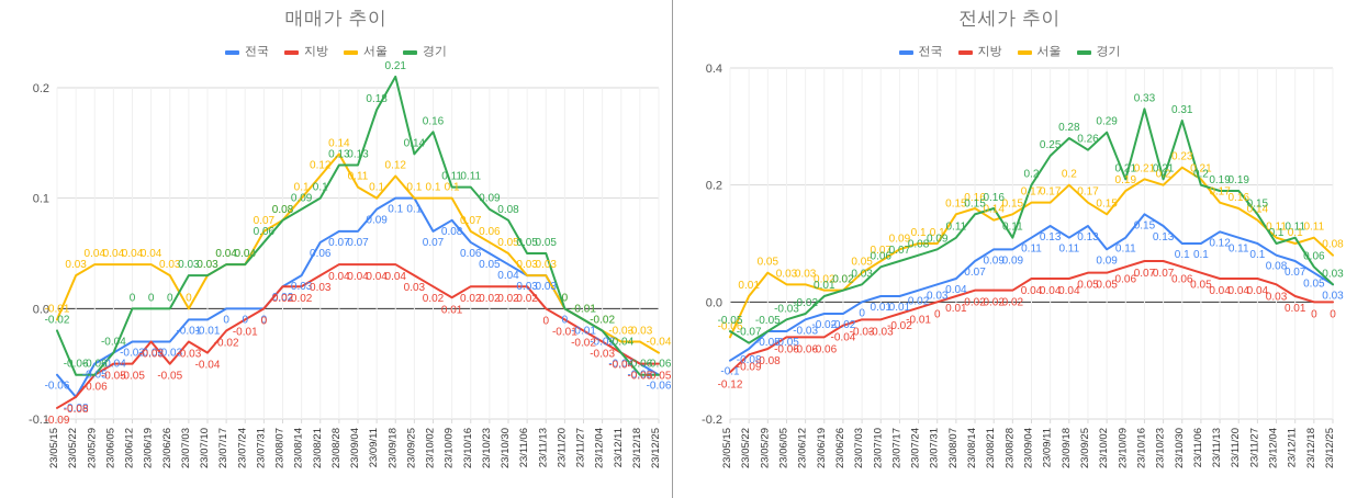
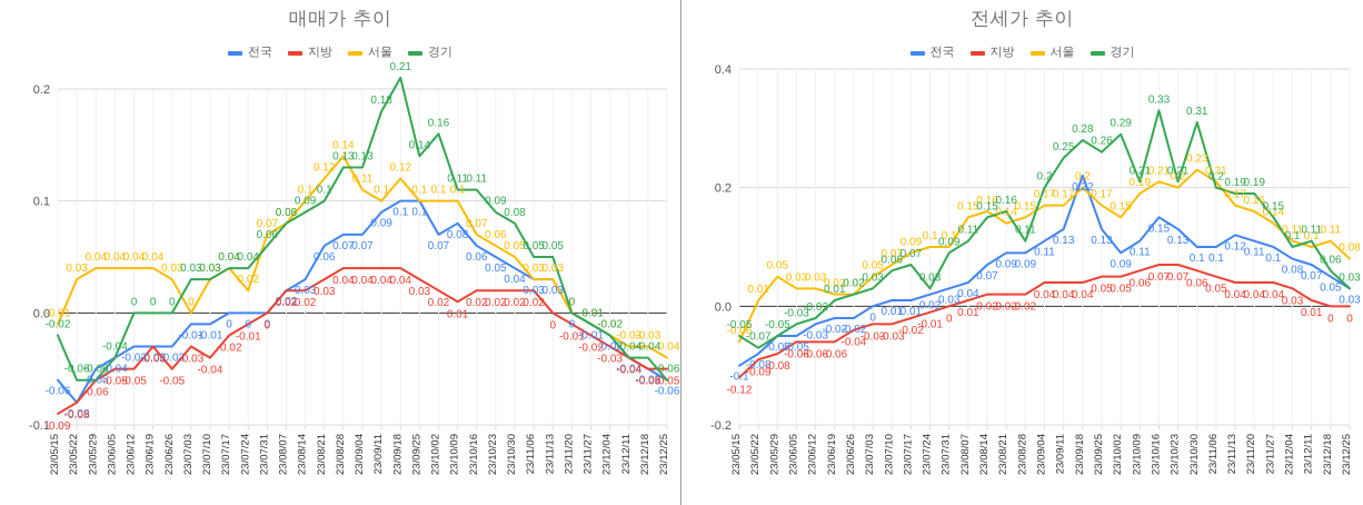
매매가 추이/서울/23/07/24: 0.04 -> 0.02
매매가 추이/경기/23/12/18: -0.06 -> -0.04
전세가 추이/경기/23/07/24: 0.08 -> 0.03
전세가 추이/전국/23/09/18: 0.11 -> 0.22
